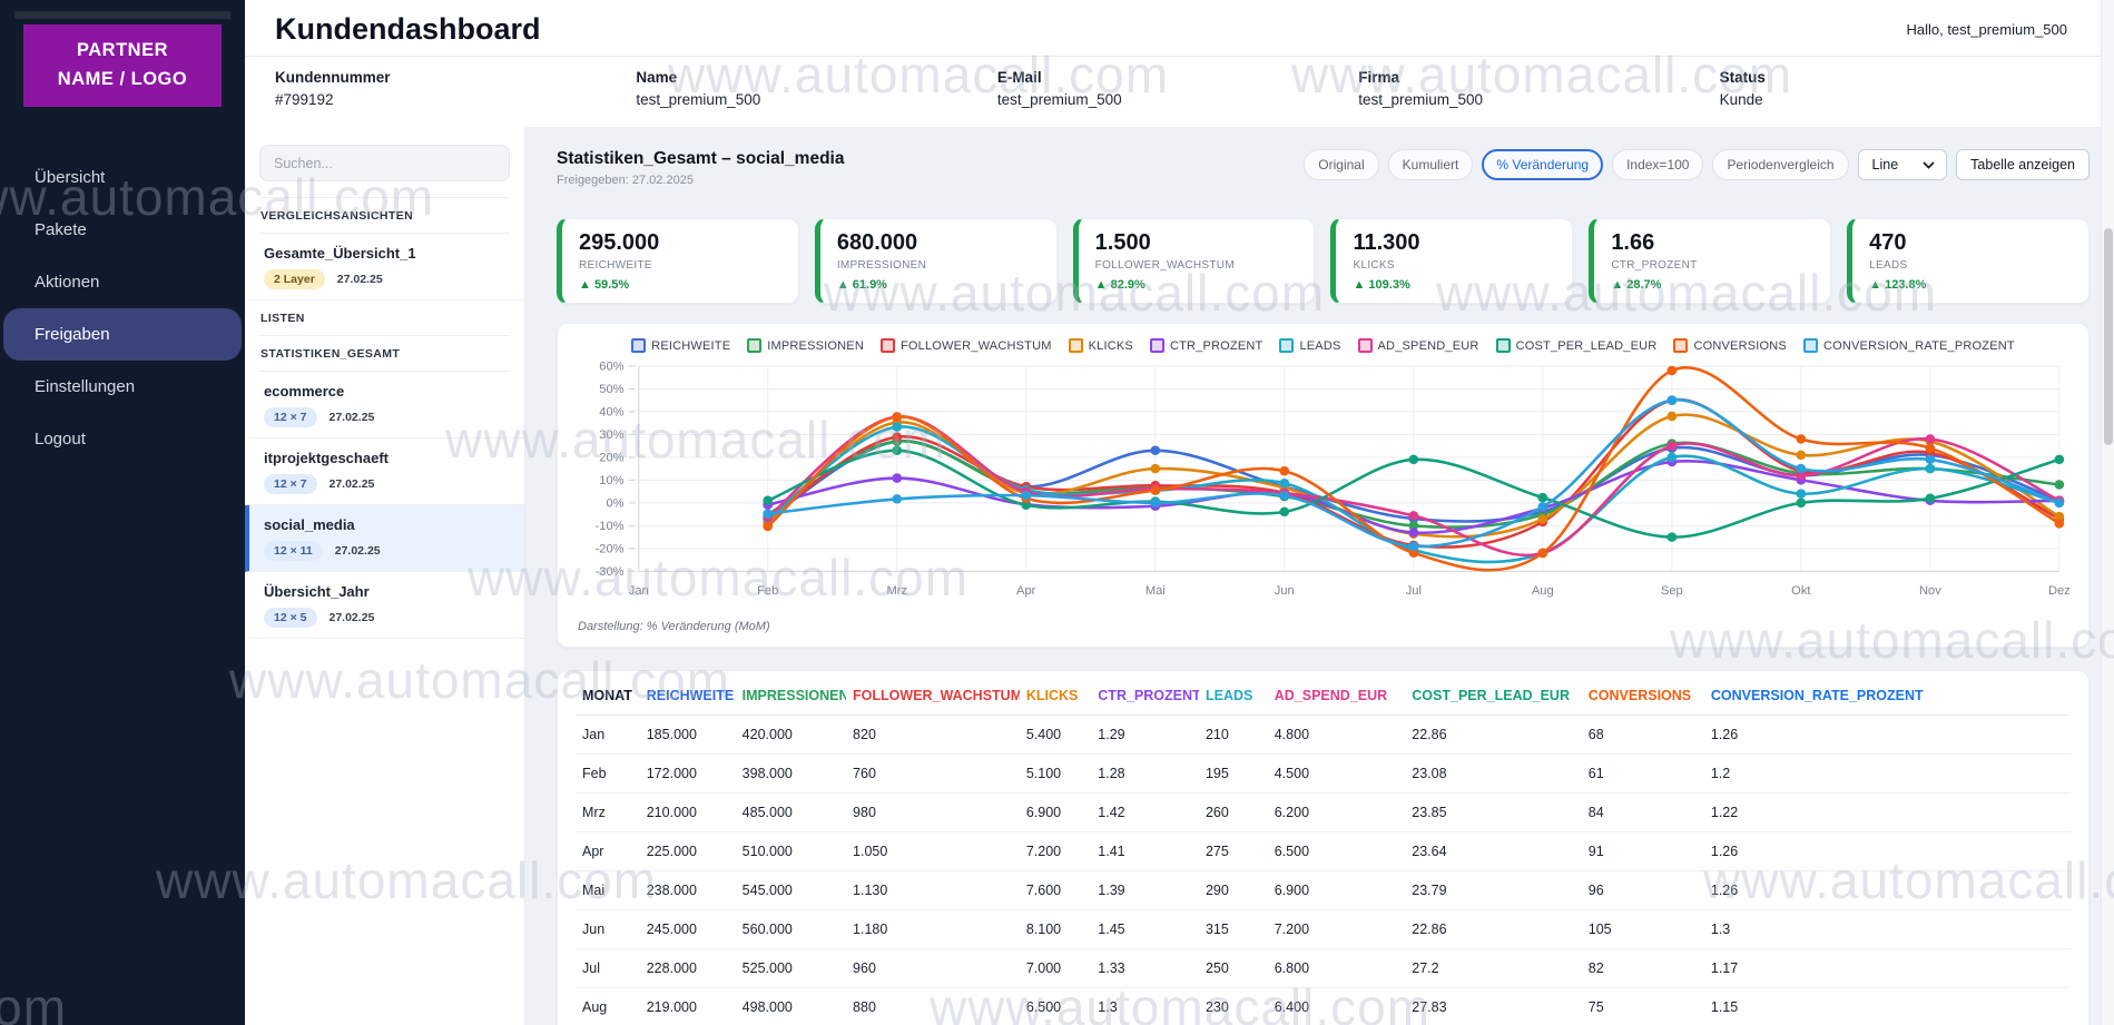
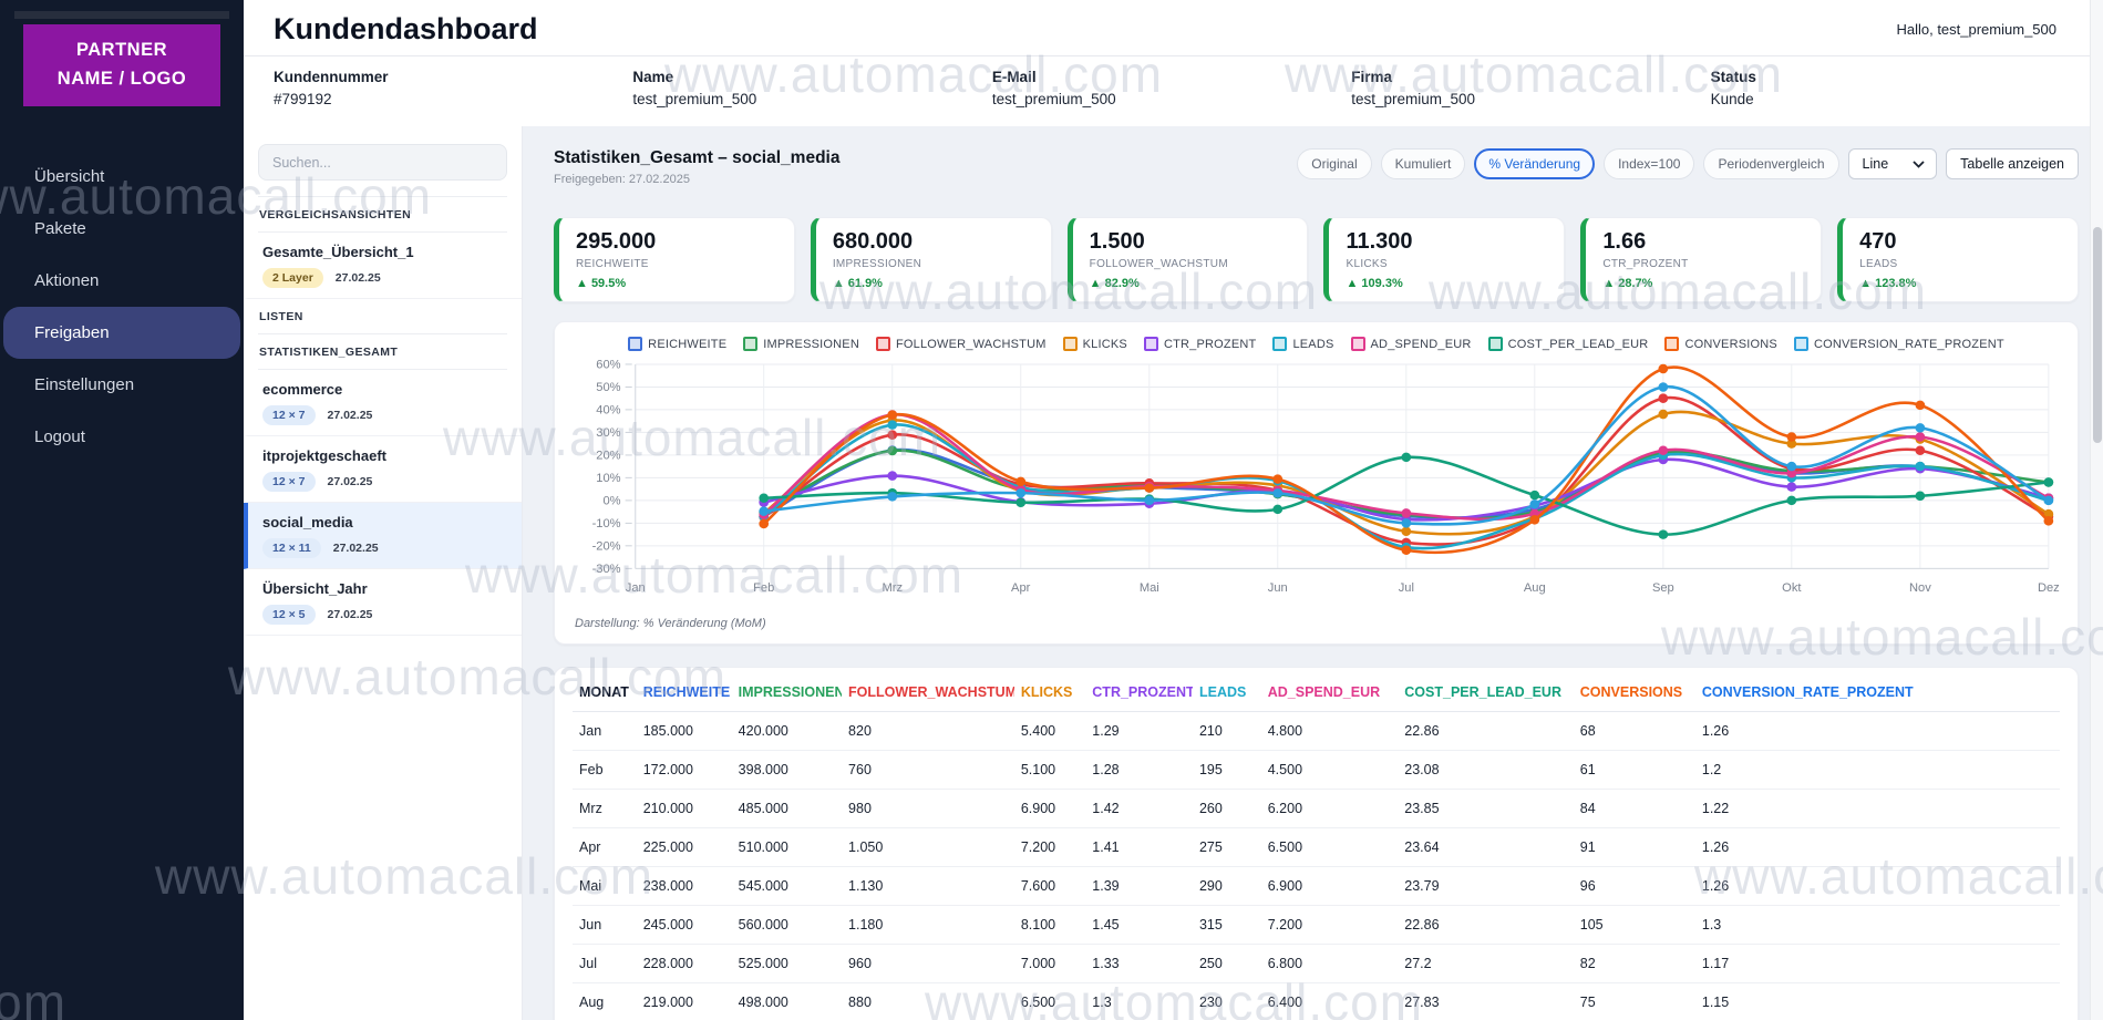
KLICKS/Feb: -9% -> -6%
REICHWEITE/Mrz: 27% -> 22%
IMPRESSIONEN/Mrz: 27% -> 22%
COST_PER_LEAD_EUR/Mrz: 23% -> 3%
CONVERSIONS/Apr: 2% -> 8%
REICHWEITE/Mai: 23% -> 6%
KLICKS/Mai: 15% -> 6%
REICHWEITE/Jun: 7% -> 3%
CONVERSIONS/Jun: 14% -> 9%
IMPRESSIONEN/Jul: -10% -> -6%
CTR_PROZENT/Jul: -13% -> -8%
CONVERSION_RATE_PROZENT/Jul: -19% -> -10%
LEADS/Aug: -22% -> -8%
AD_SPEND_EUR/Aug: -22% -> -6%
CONVERSIONS/Aug: -22% -> -8%
REICHWEITE/Sep: 24% -> 20%
IMPRESSIONEN/Sep: 26% -> 21%
AD_SPEND_EUR/Sep: 25% -> 22%
CONVERSION_RATE_PROZENT/Sep: 45% -> 50%
KLICKS/Okt: 21% -> 25%
CTR_PROZENT/Okt: 10% -> 6%
LEADS/Okt: 4% -> 10%
REICHWEITE/Nov: 21% -> 15%
CTR_PROZENT/Nov: 1% -> 14%
CONVERSIONS/Nov: 24% -> 42%
CONVERSION_RATE_PROZENT/Nov: 19% -> 32%
COST_PER_LEAD_EUR/Dez: 19% -> 8%
